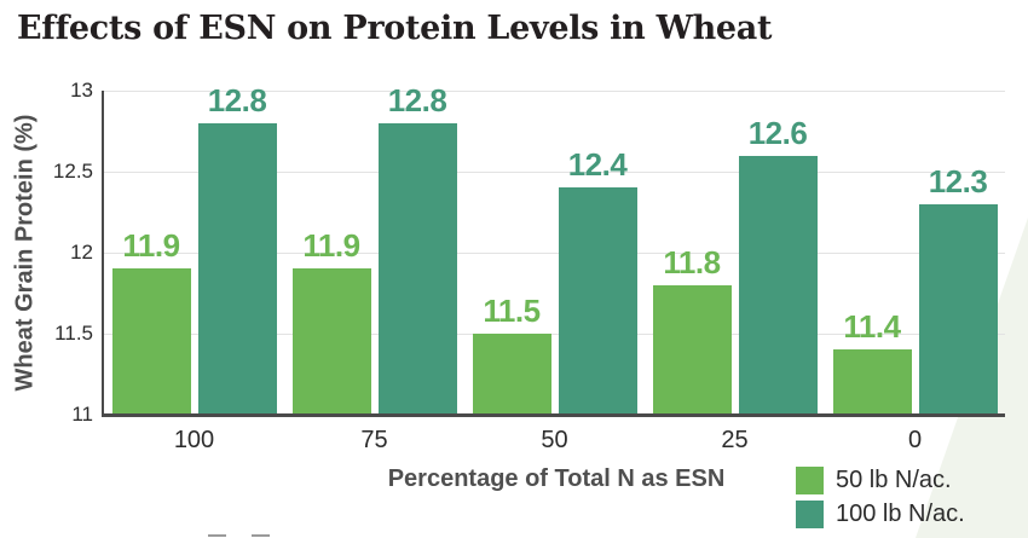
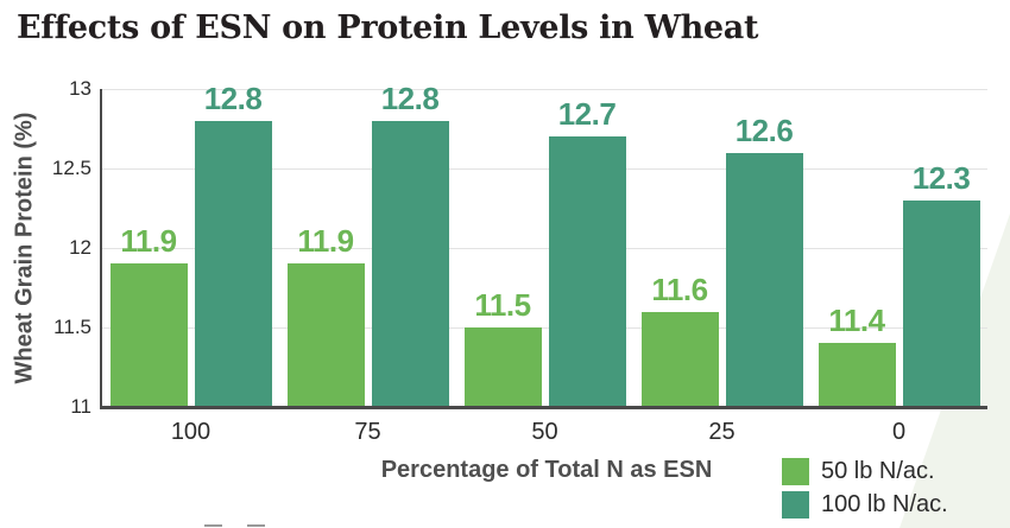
100 lb N/ac./50: 12.4 -> 12.7
50 lb N/ac./25: 11.8 -> 11.6
